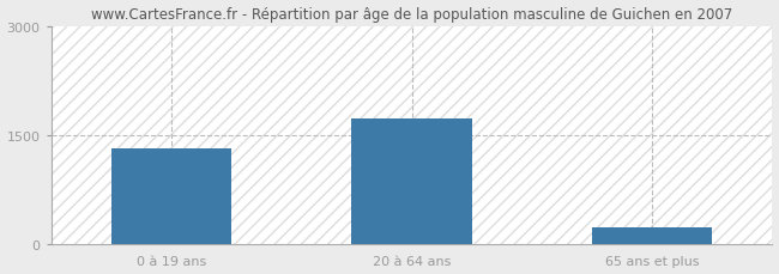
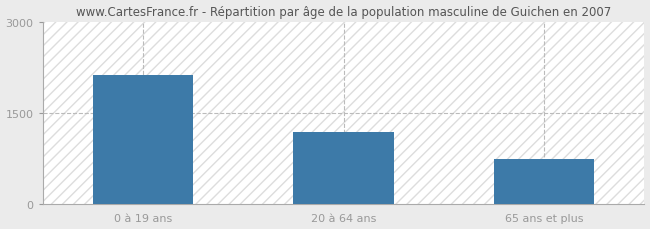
0 à 19 ans: 1310 -> 2120
20 à 64 ans: 1720 -> 1180
65 ans et plus: 230 -> 740
